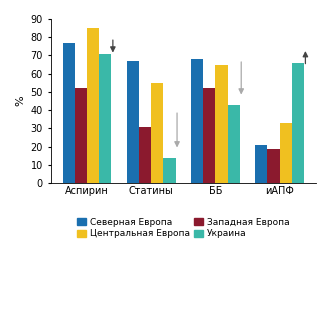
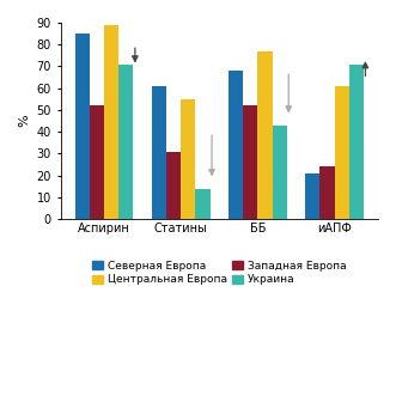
Северная Европа/Аспирин: 77 -> 85
Центральная Европа/Аспирин: 85 -> 89
Северная Европа/Статины: 67 -> 61
Центральная Европа/ББ: 65 -> 77
Западная Европа/иАПФ: 19 -> 24
Центральная Европа/иАПФ: 33 -> 61
Украина/иАПФ: 66 -> 71
